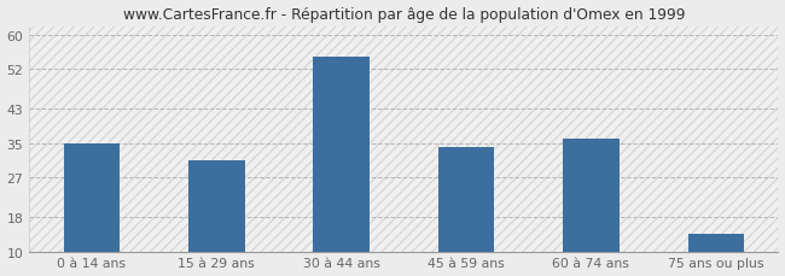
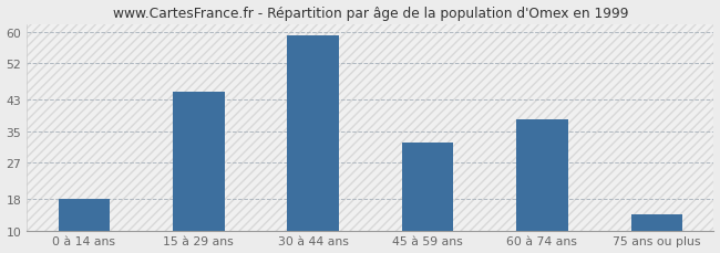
0 à 14 ans: 35 -> 18
15 à 29 ans: 31 -> 45
30 à 44 ans: 55 -> 59
45 à 59 ans: 34 -> 32
60 à 74 ans: 36 -> 38
